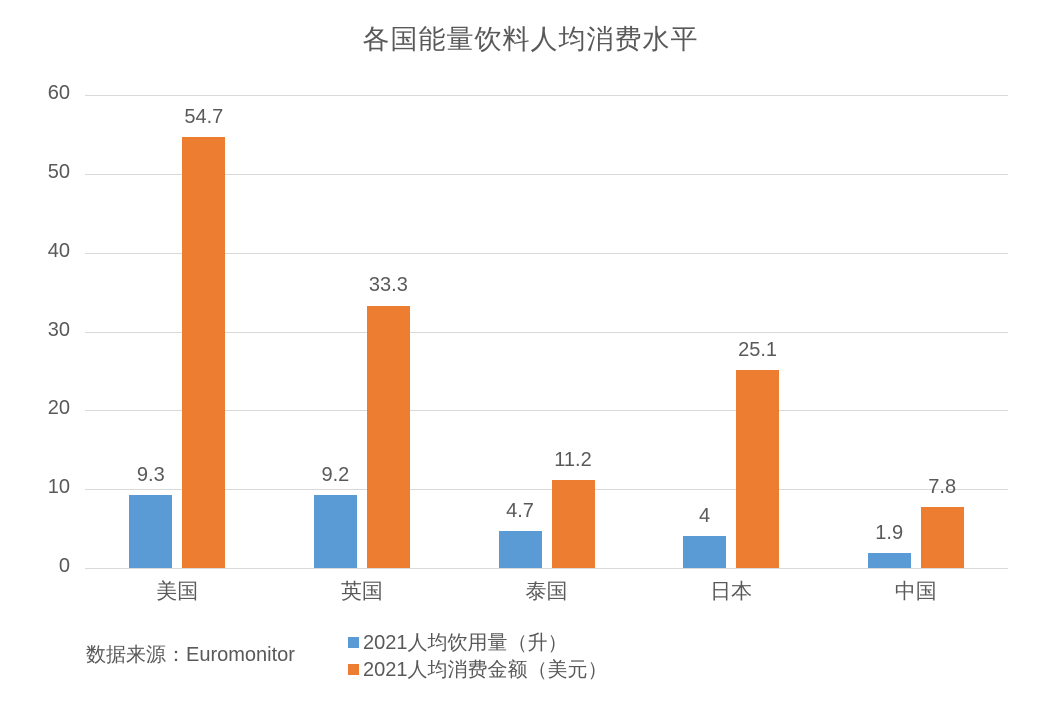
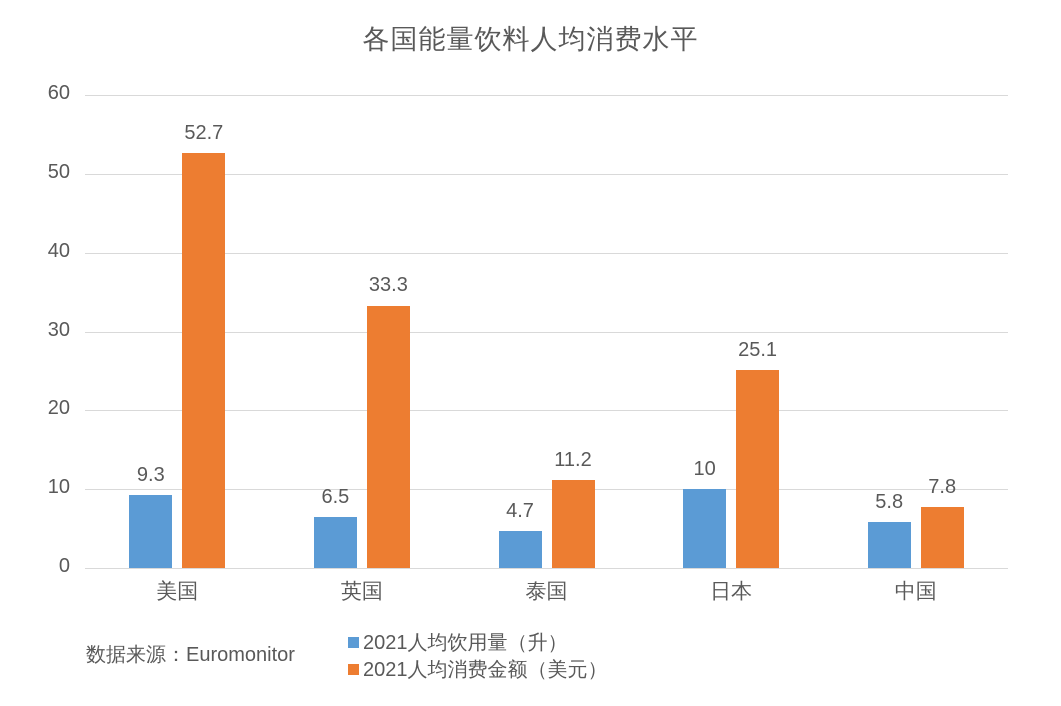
2021人均消费金额（美元）/美国: 54.7 -> 52.7
2021人均饮用量（升）/英国: 9.2 -> 6.5
2021人均饮用量（升）/日本: 4 -> 10
2021人均饮用量（升）/中国: 1.9 -> 5.8
